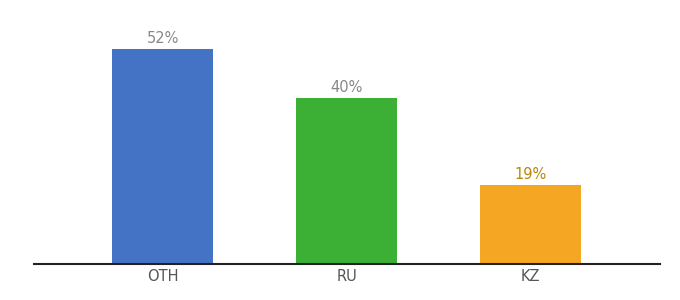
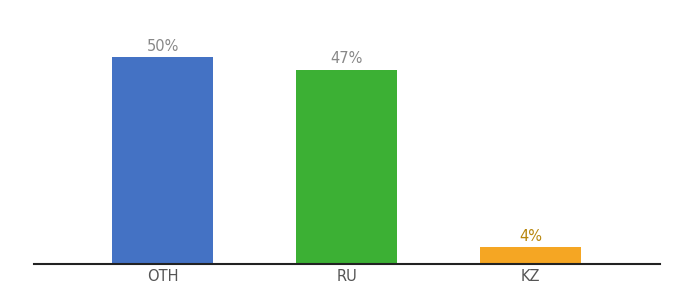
OTH: 52% -> 50%
RU: 40% -> 47%
KZ: 19% -> 4%
